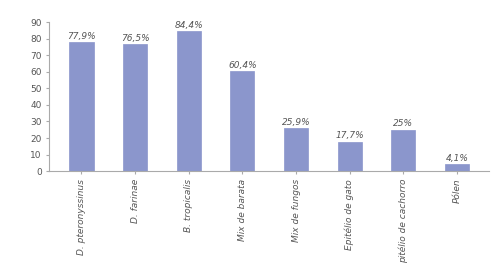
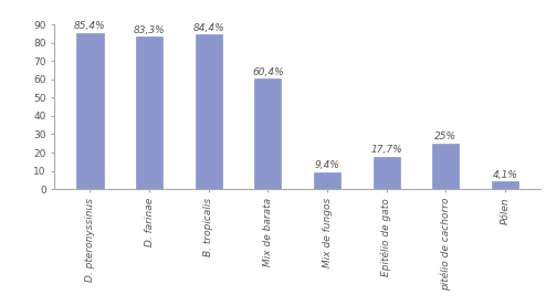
D. pteronyssinus: 77,9% -> 85,4%
D. farinae: 76,5% -> 83,3%
Mix de fungos: 25,9% -> 9,4%
